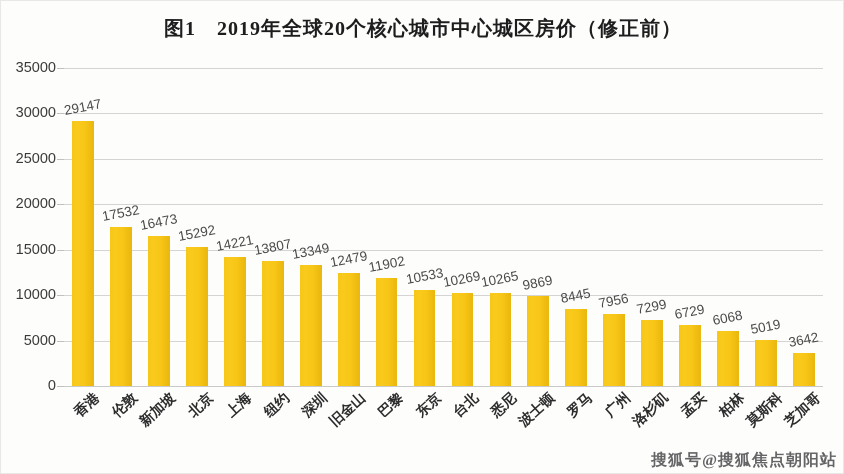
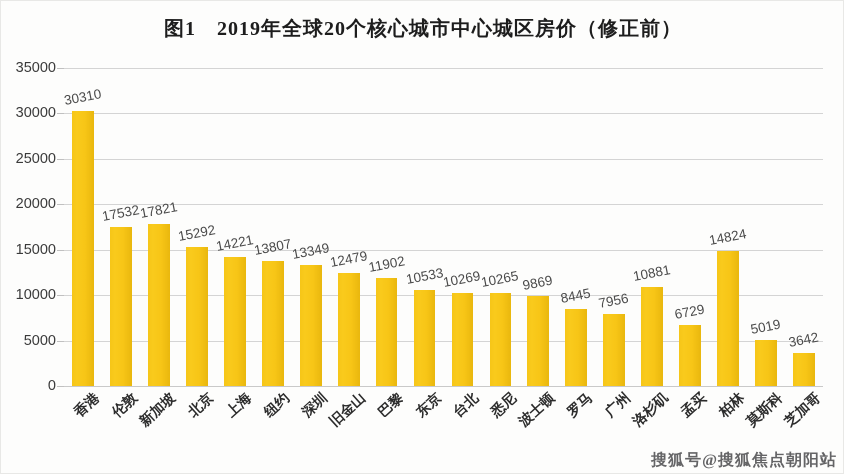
香港: 29147 -> 30310
新加坡: 16473 -> 17821
洛杉矶: 7299 -> 10881
柏林: 6068 -> 14824
